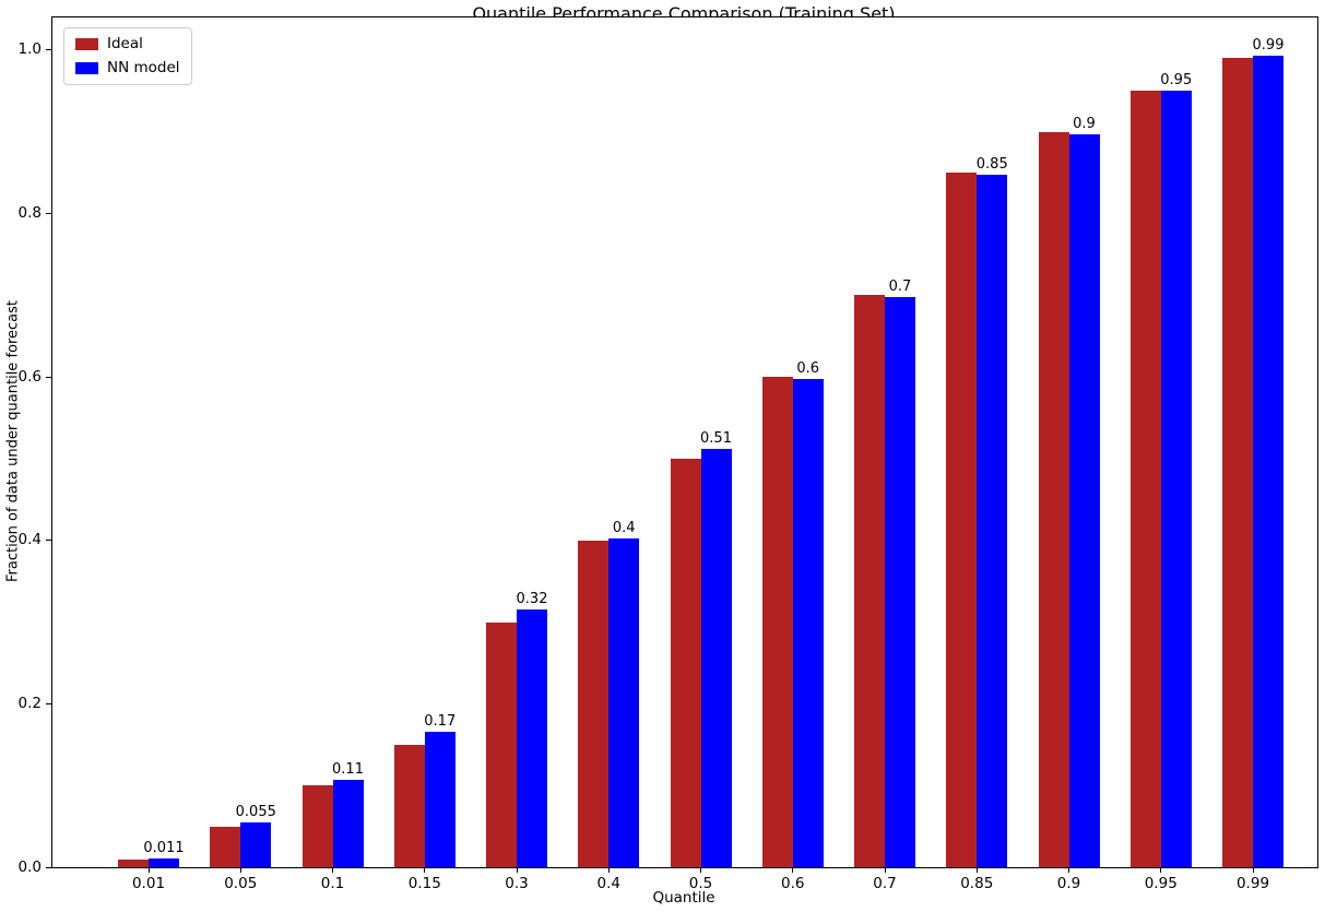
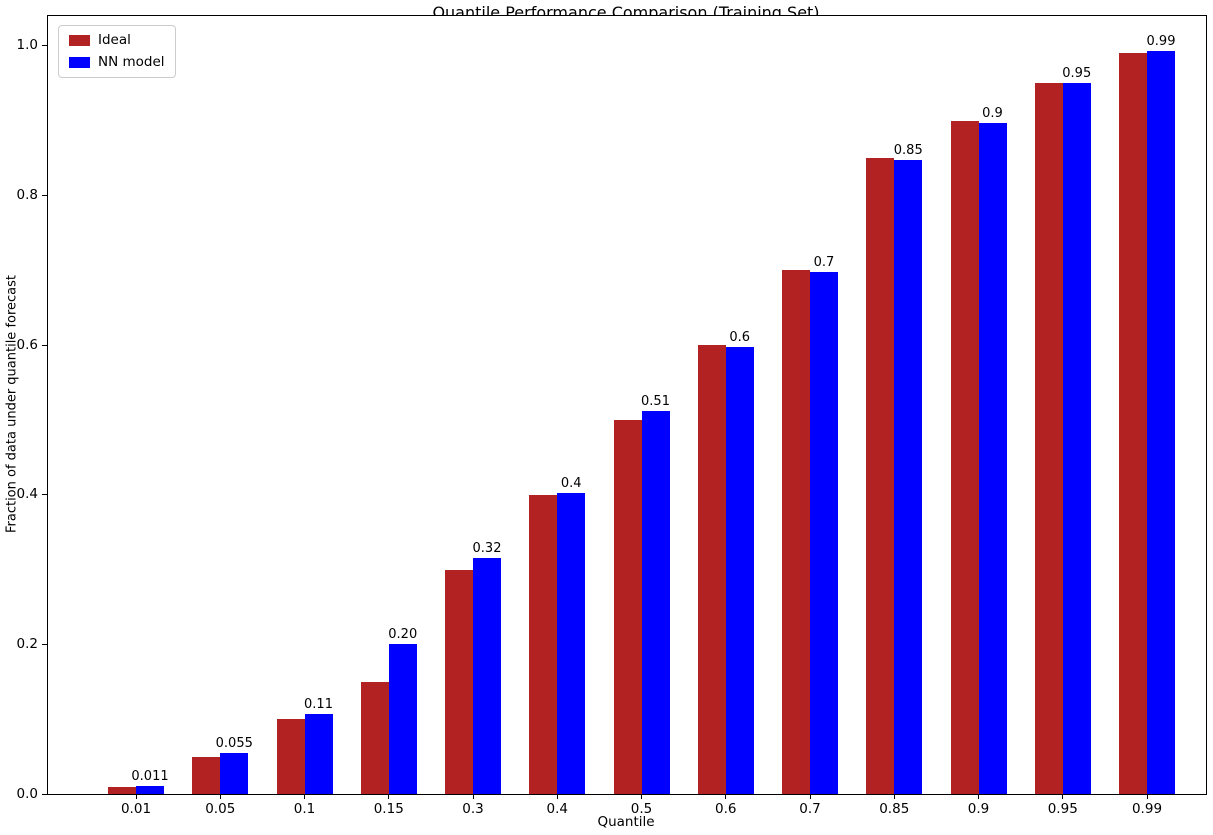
NN model/0.15: 0.17 -> 0.20
